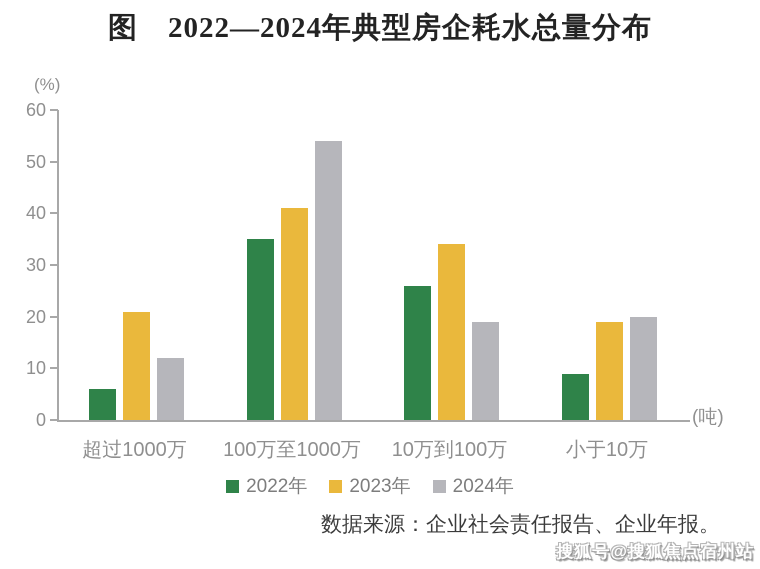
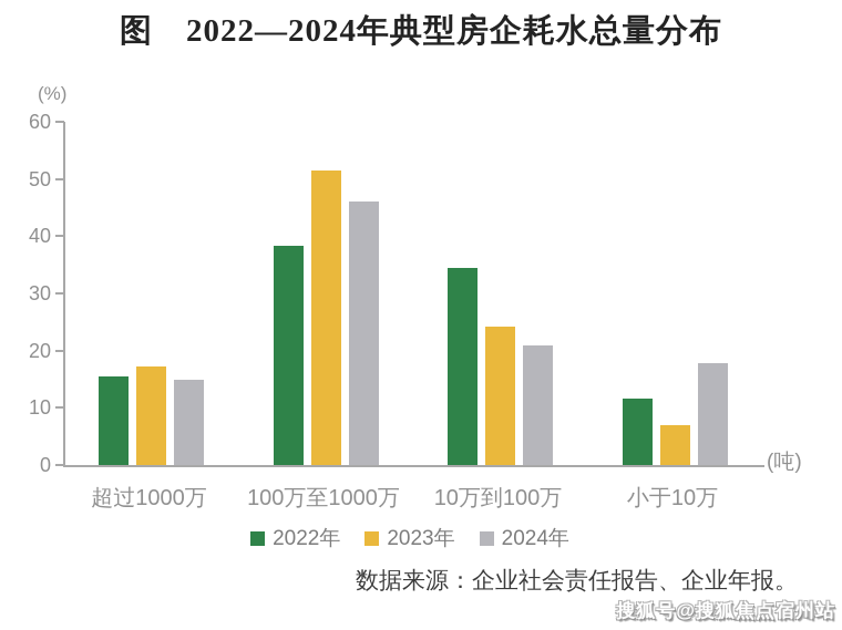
2022年/超过1000万: 6 -> 16
2023年/超过1000万: 21 -> 17
2024年/超过1000万: 12 -> 15
2022年/100万至1000万: 35 -> 38
2023年/100万至1000万: 41 -> 52
2024年/100万至1000万: 54 -> 46
2022年/10万到100万: 26 -> 34
2023年/10万到100万: 34 -> 24
2024年/10万到100万: 19 -> 21
2022年/小于10万: 9 -> 12
2023年/小于10万: 19 -> 7
2024年/小于10万: 20 -> 18
